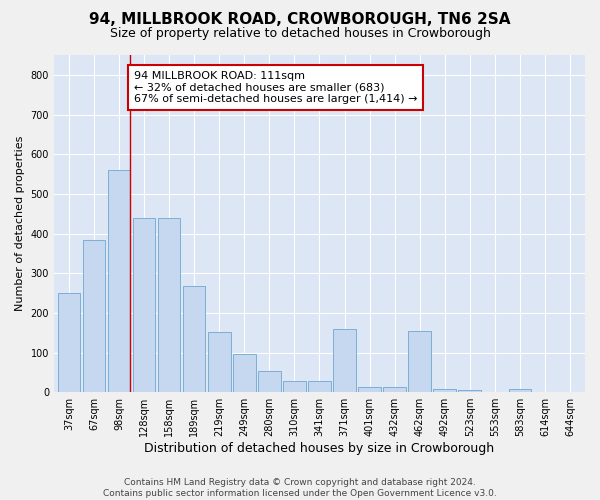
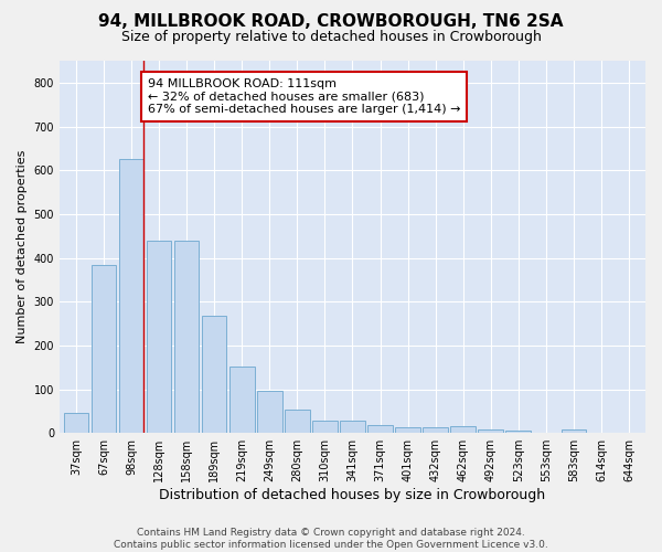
37sqm: 250 -> 45
98sqm: 560 -> 625
371sqm: 160 -> 17
462sqm: 155 -> 15
